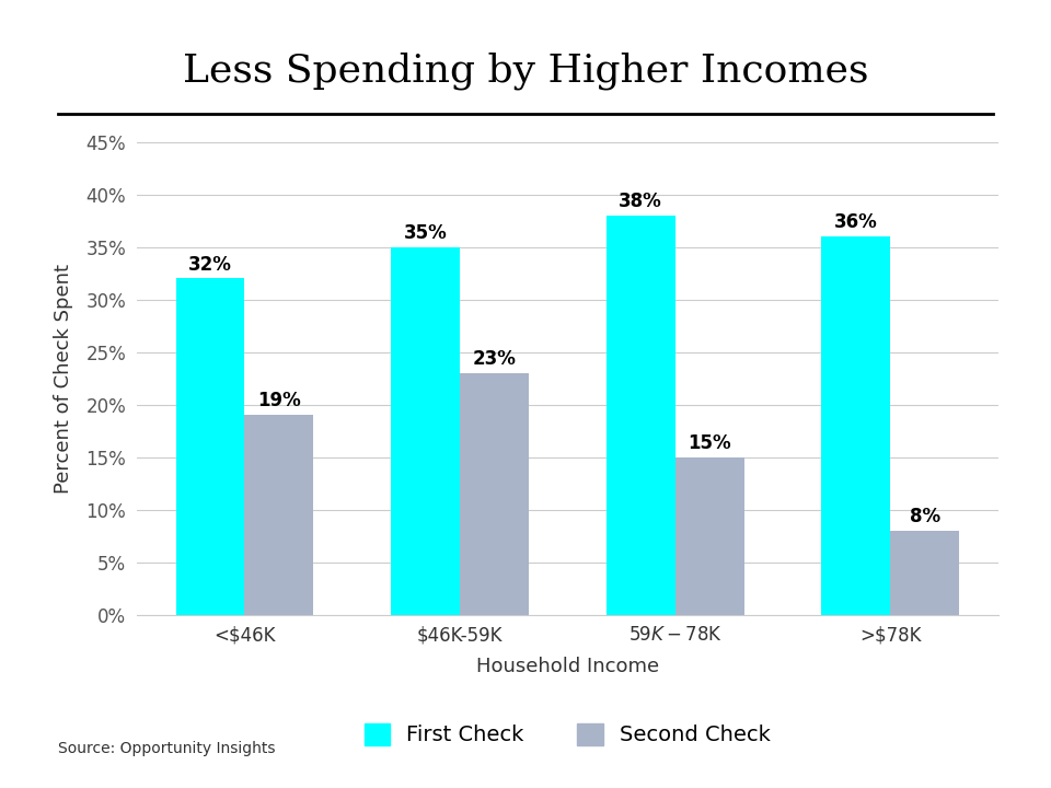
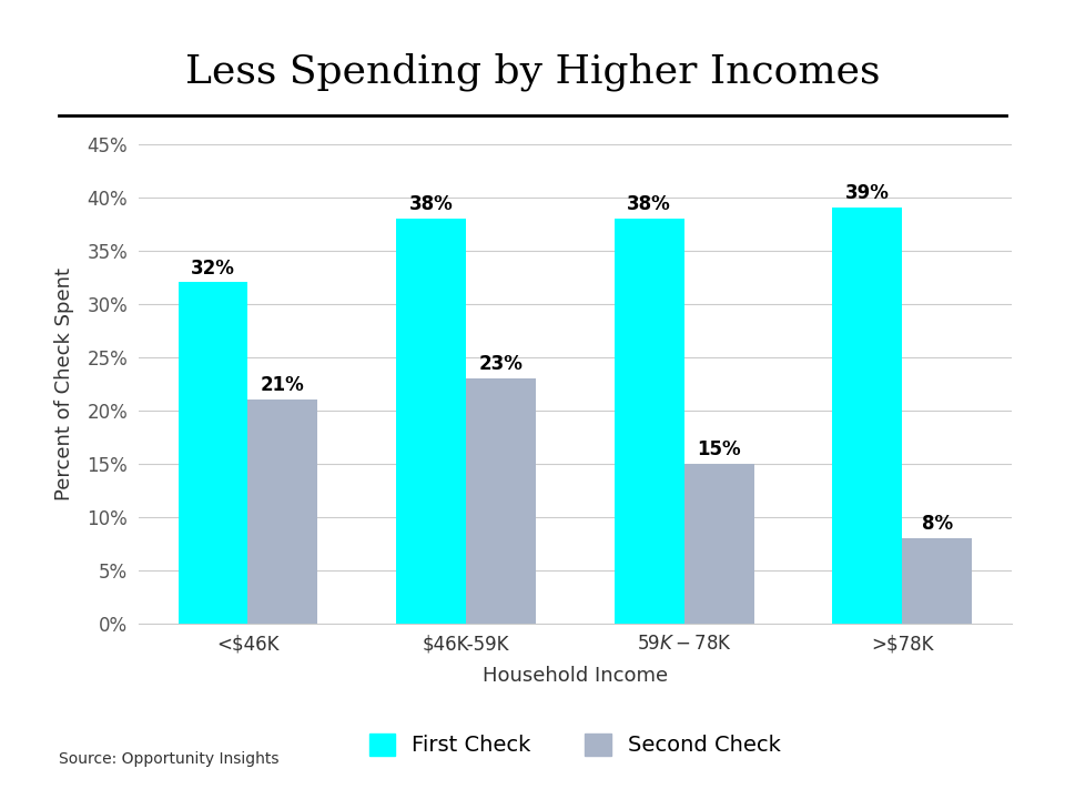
Second Check/<$46K: 19% -> 21%
First Check/$46K-59K: 35% -> 38%
First Check/>$78K: 36% -> 39%
